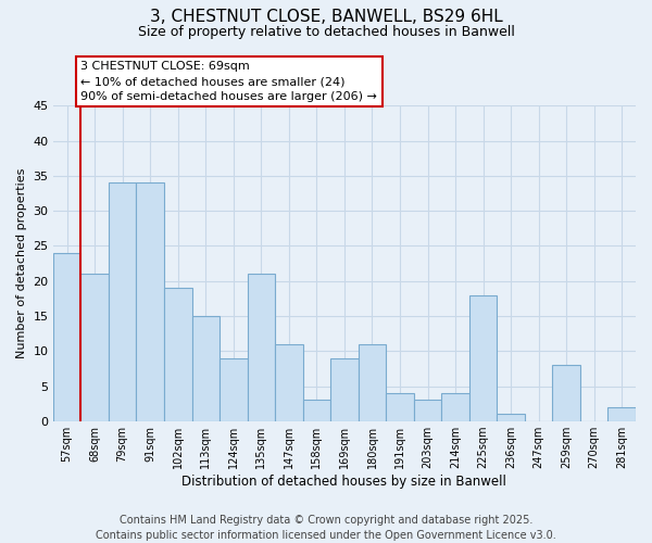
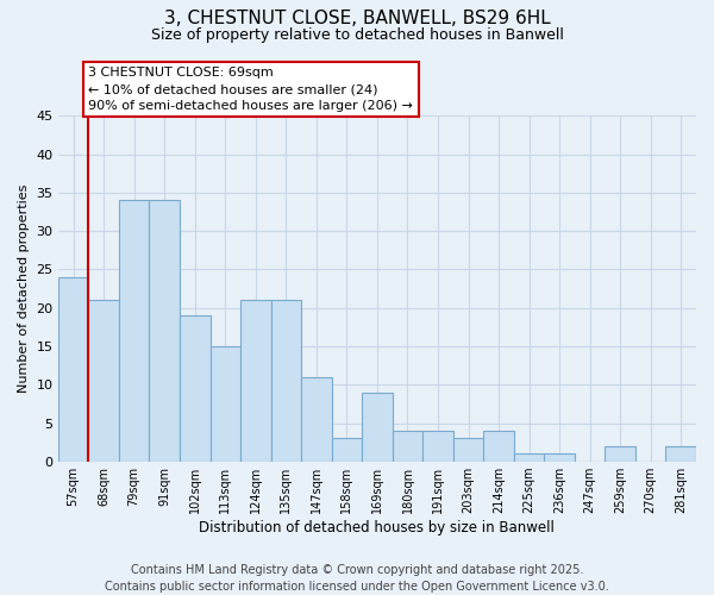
124sqm: 9 -> 21
180sqm: 11 -> 4
225sqm: 18 -> 1
259sqm: 8 -> 2
